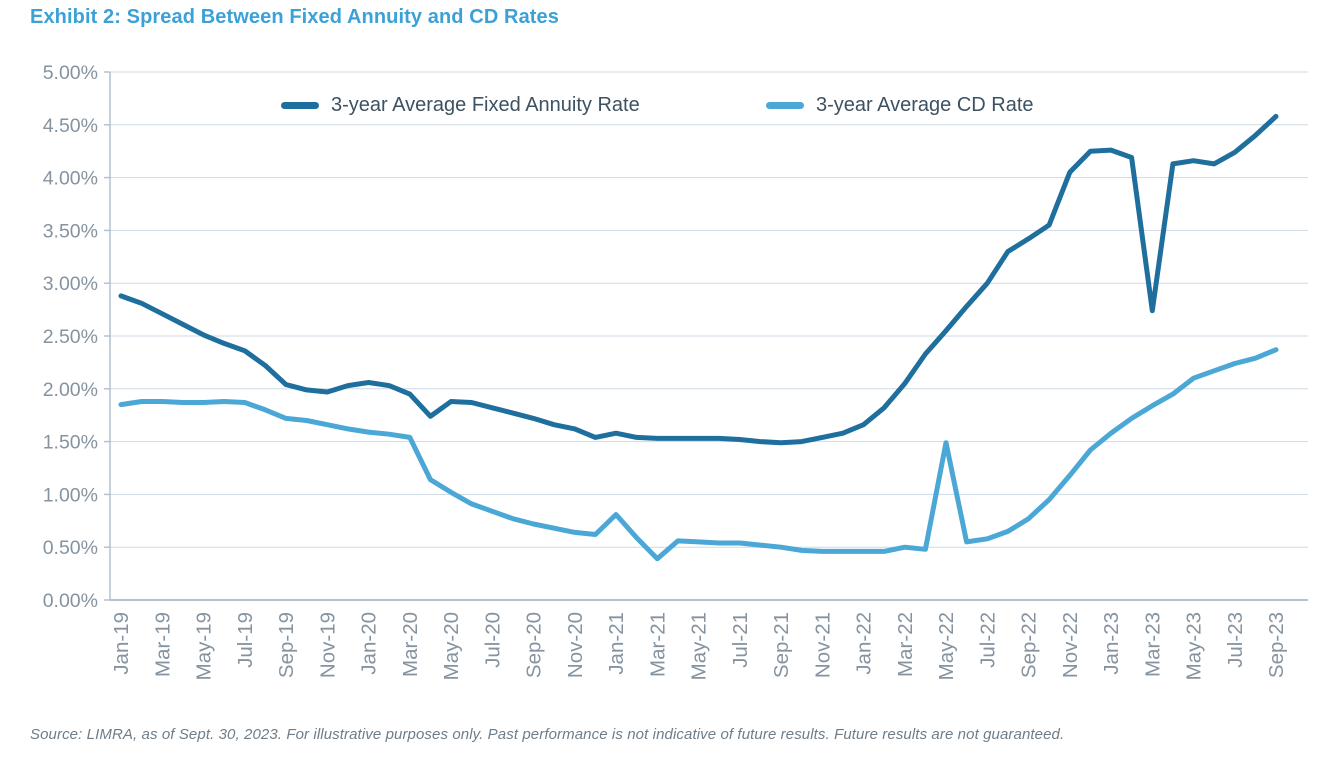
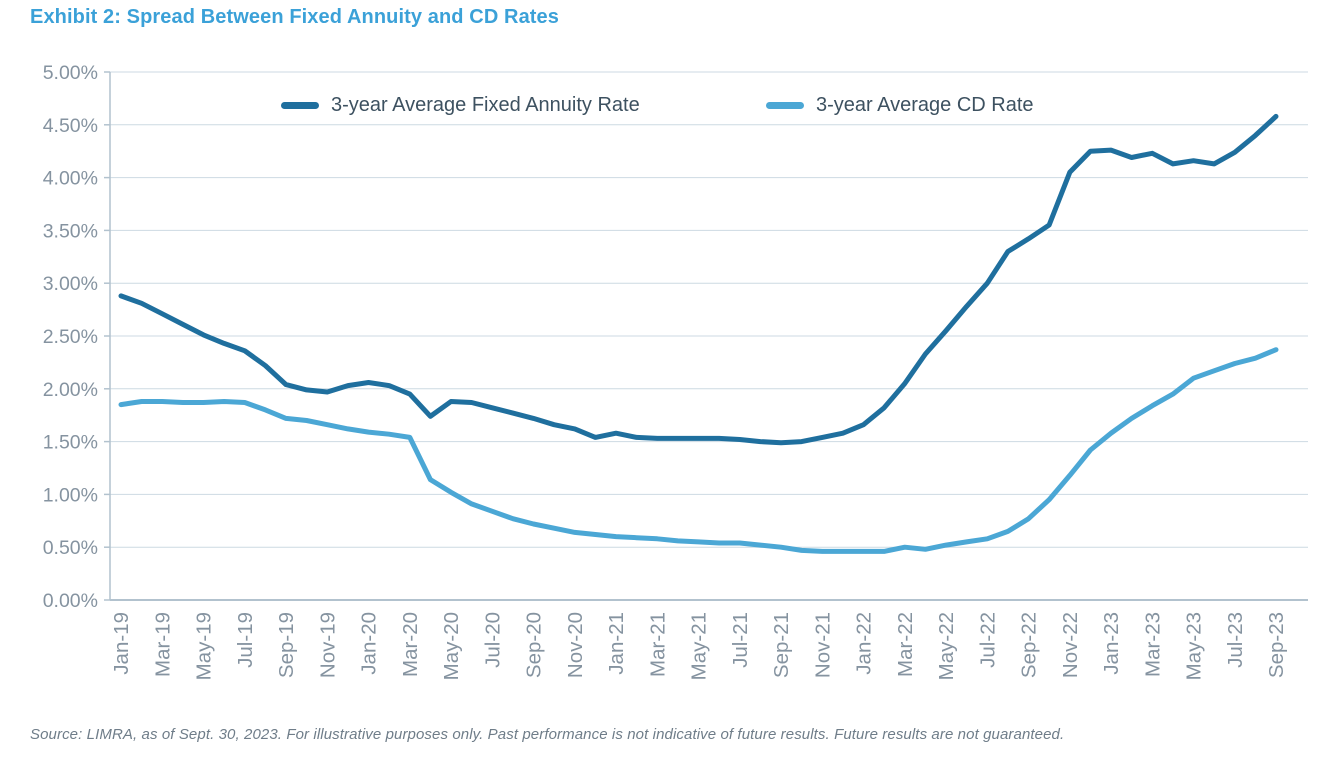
3-year Average CD Rate/Jan-21: 0.81% -> 0.60%
3-year Average CD Rate/Mar-21: 0.39% -> 0.58%
3-year Average CD Rate/May-22: 1.49% -> 0.52%
3-year Average Fixed Annuity Rate/Mar-23: 2.74% -> 4.23%
